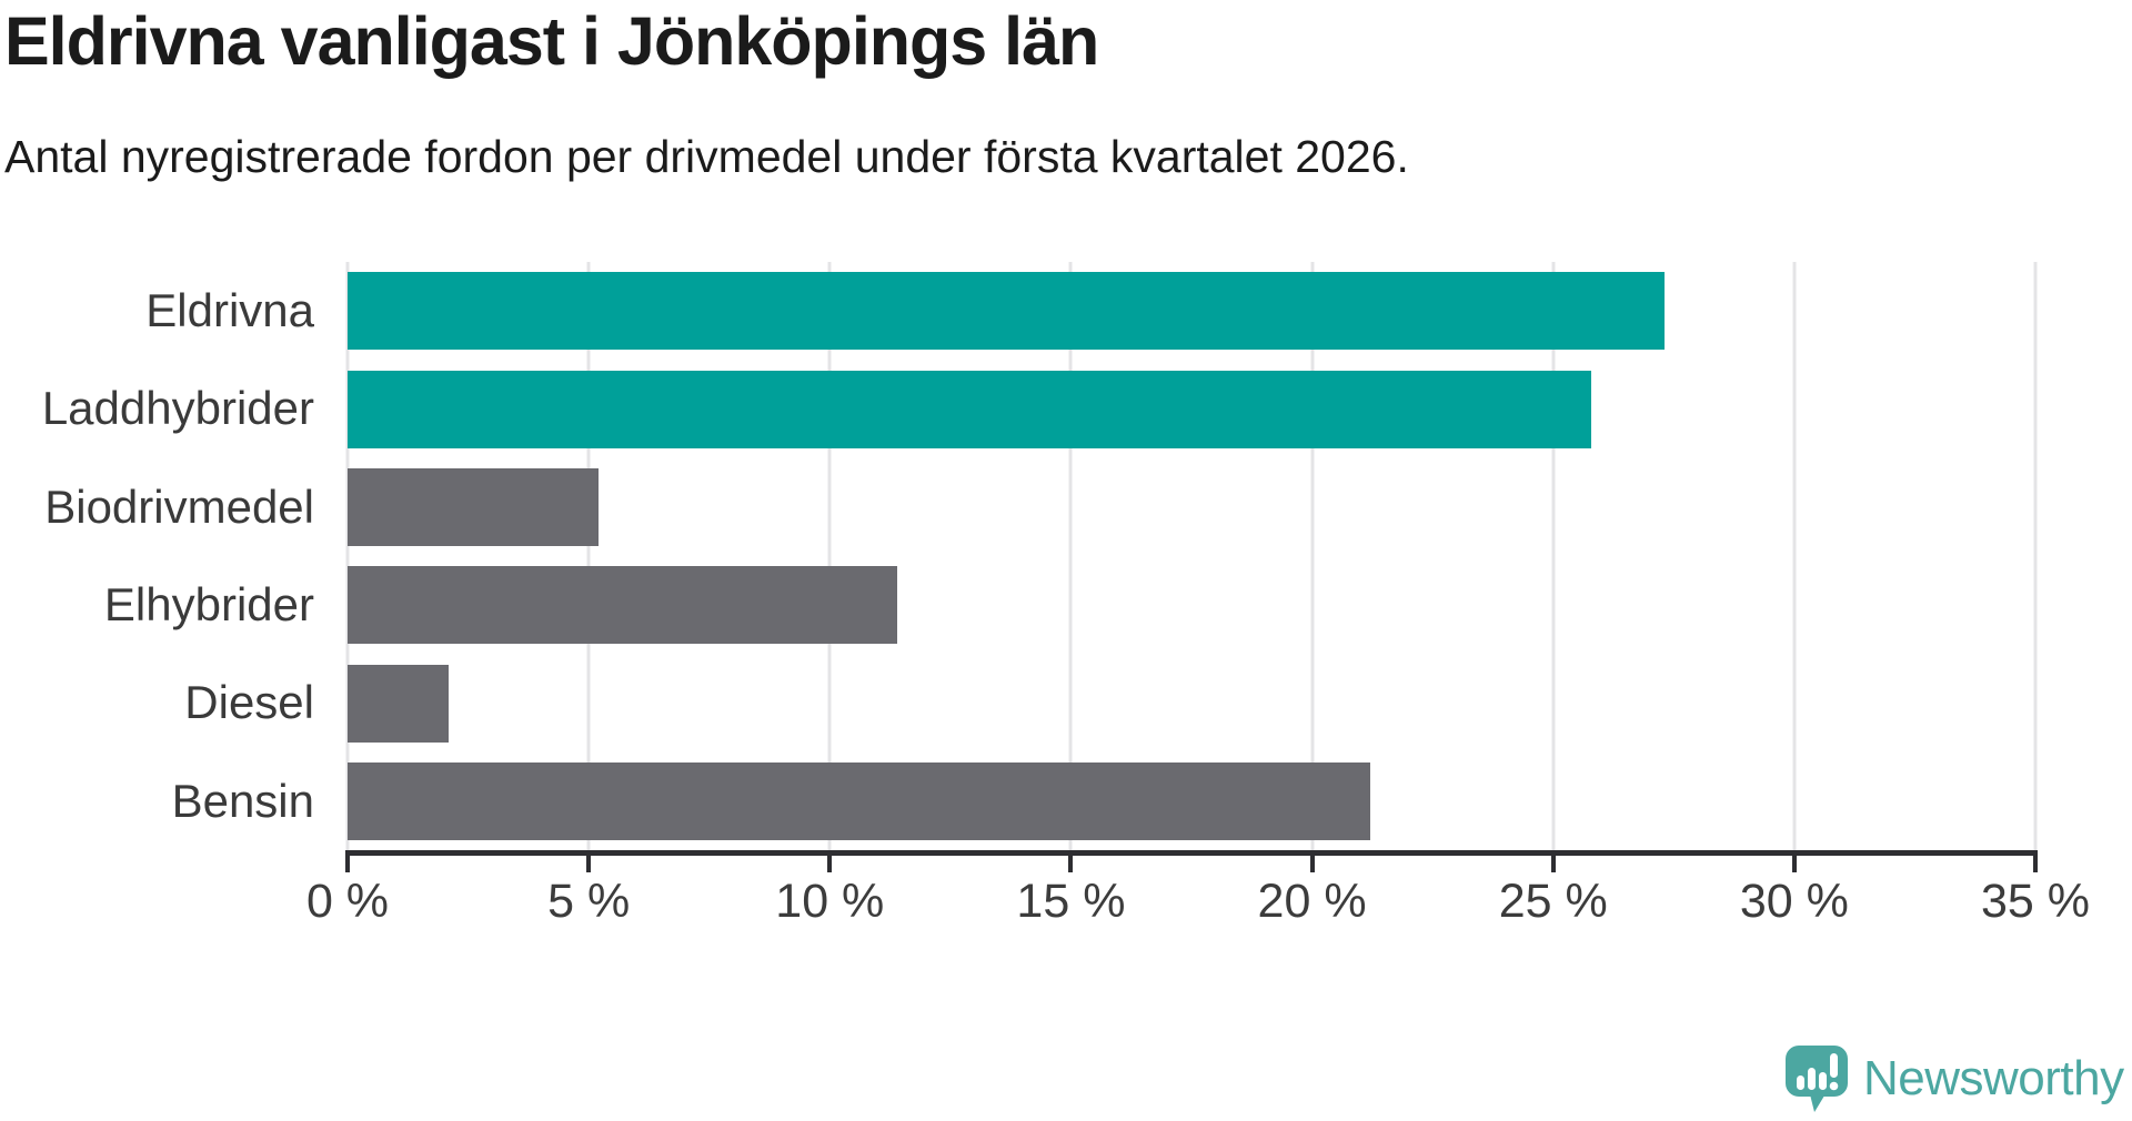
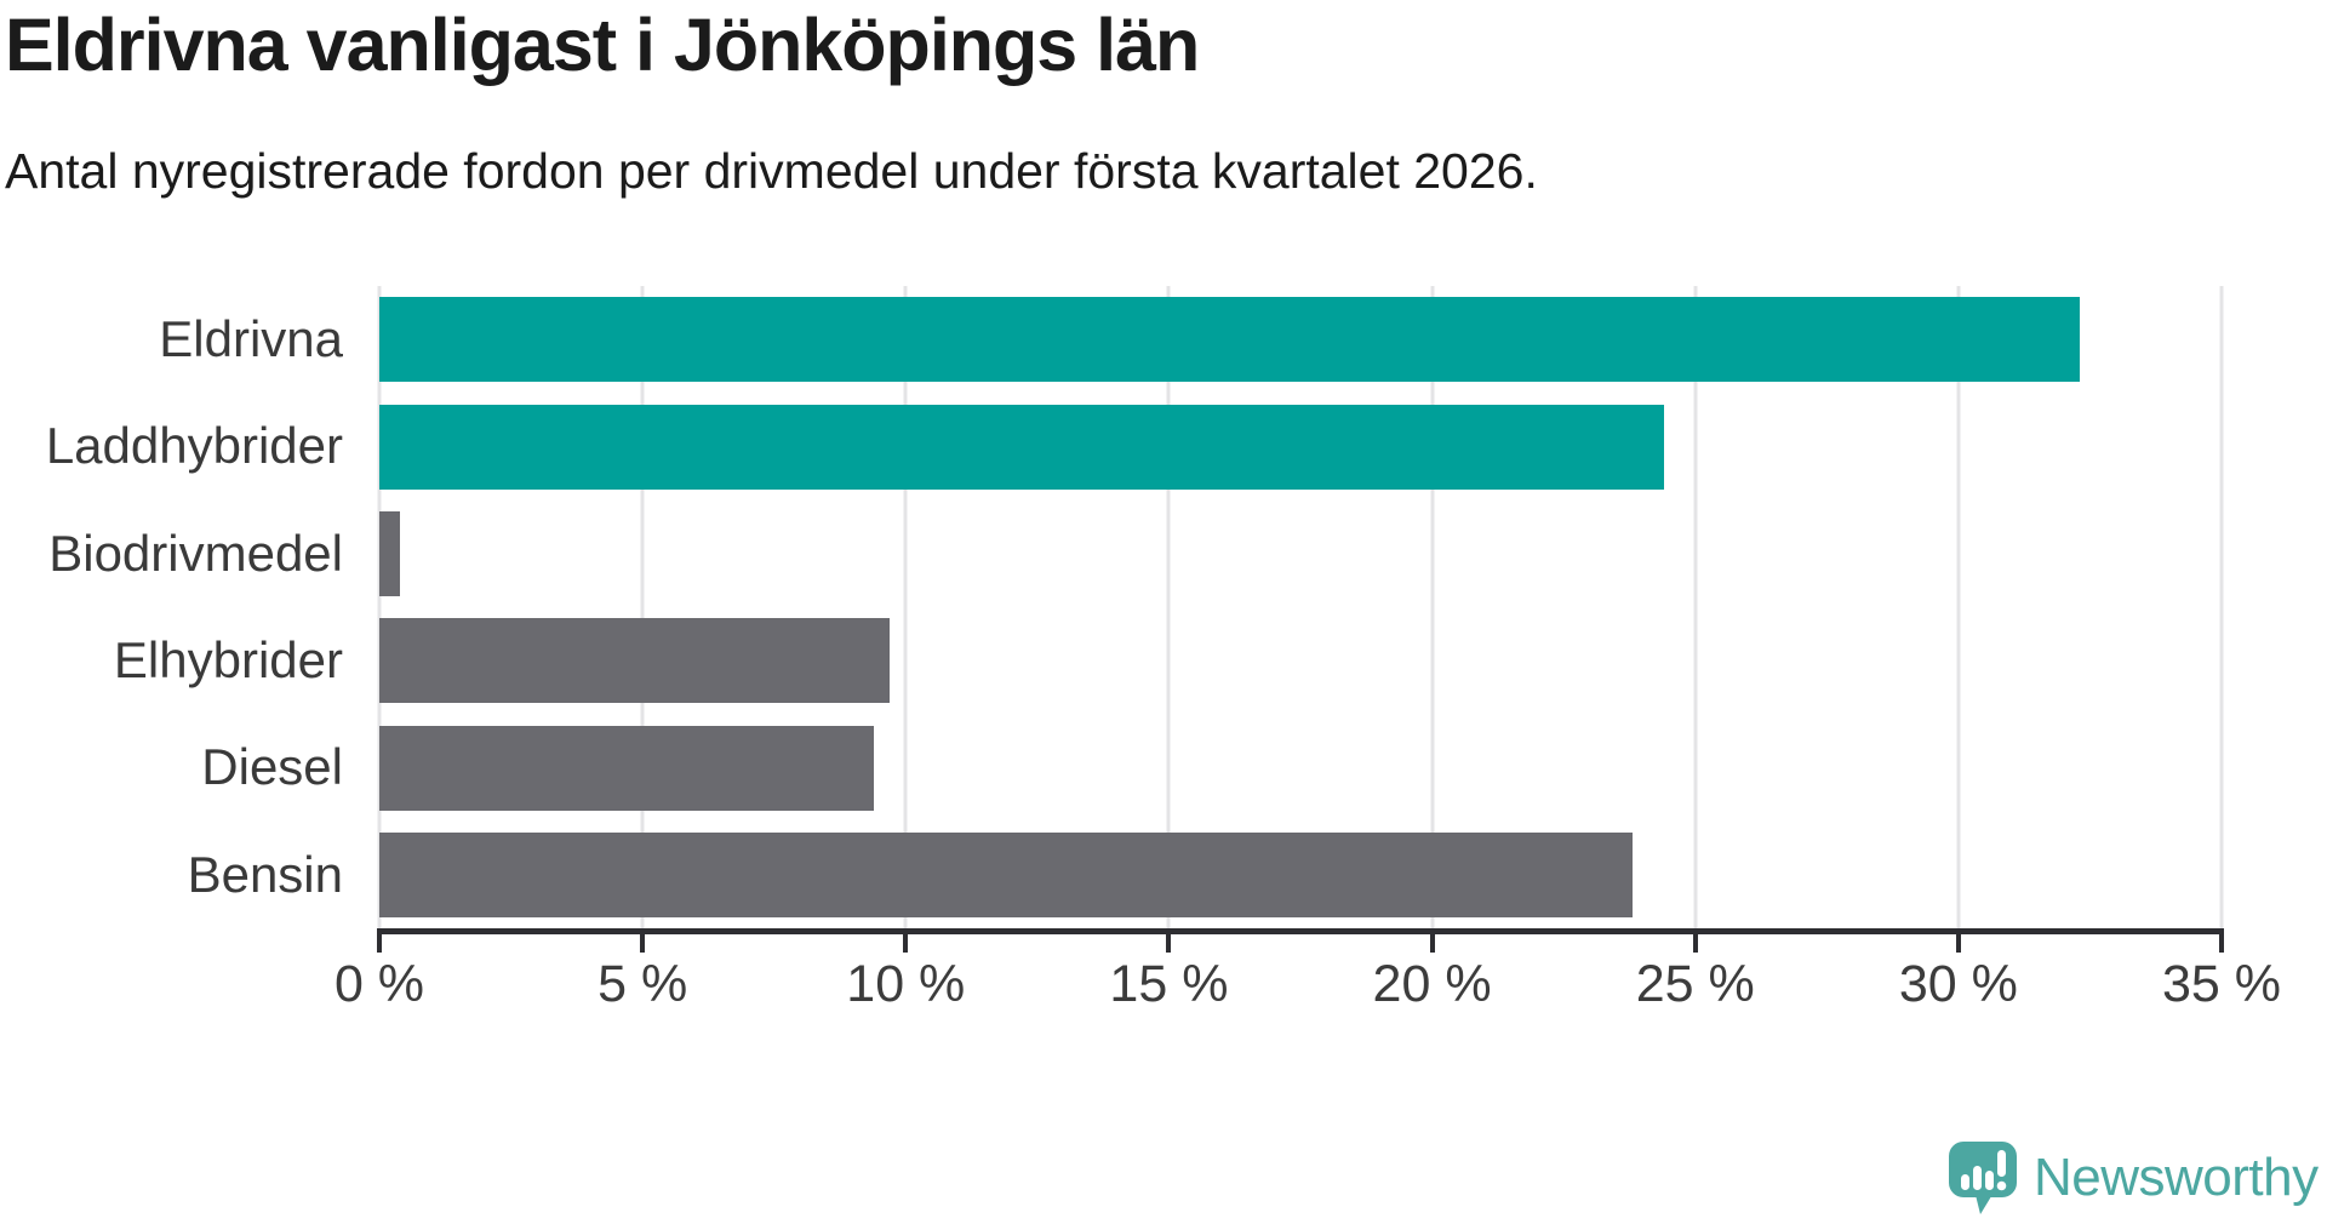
Eldrivna: 27.3% -> 32.3%
Laddhybrider: 25.8% -> 24.4%
Biodrivmedel: 5.2% -> 0.4%
Elhybrider: 11.4% -> 9.7%
Diesel: 2.1% -> 9.4%
Bensin: 21.2% -> 23.8%
